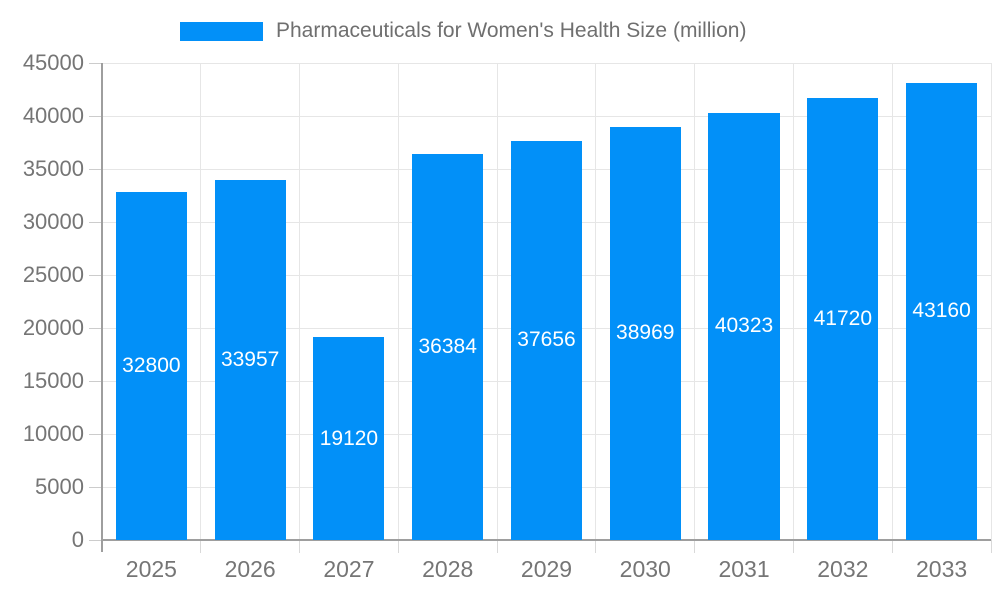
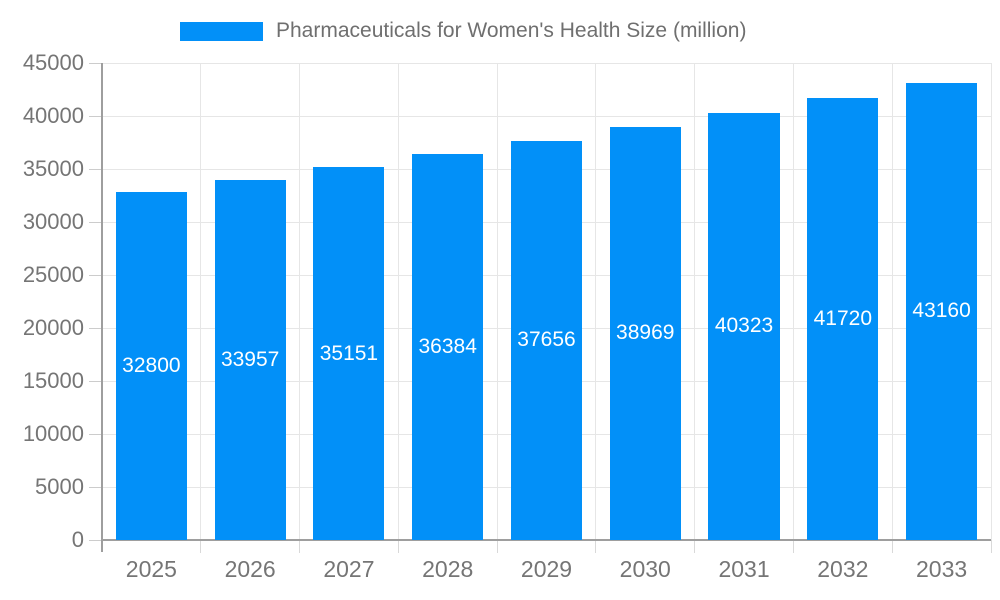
2027: 19120 -> 35151
